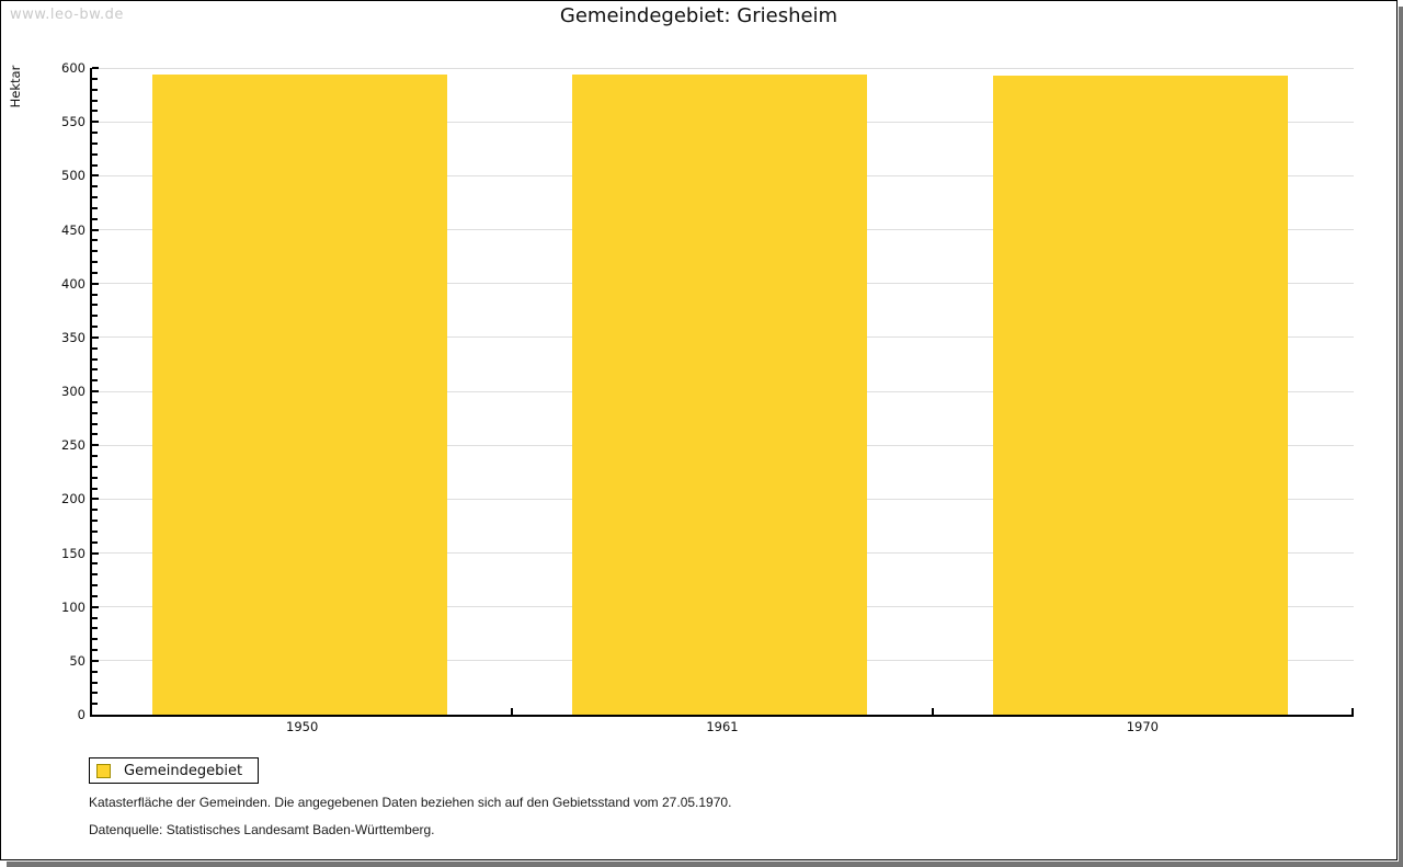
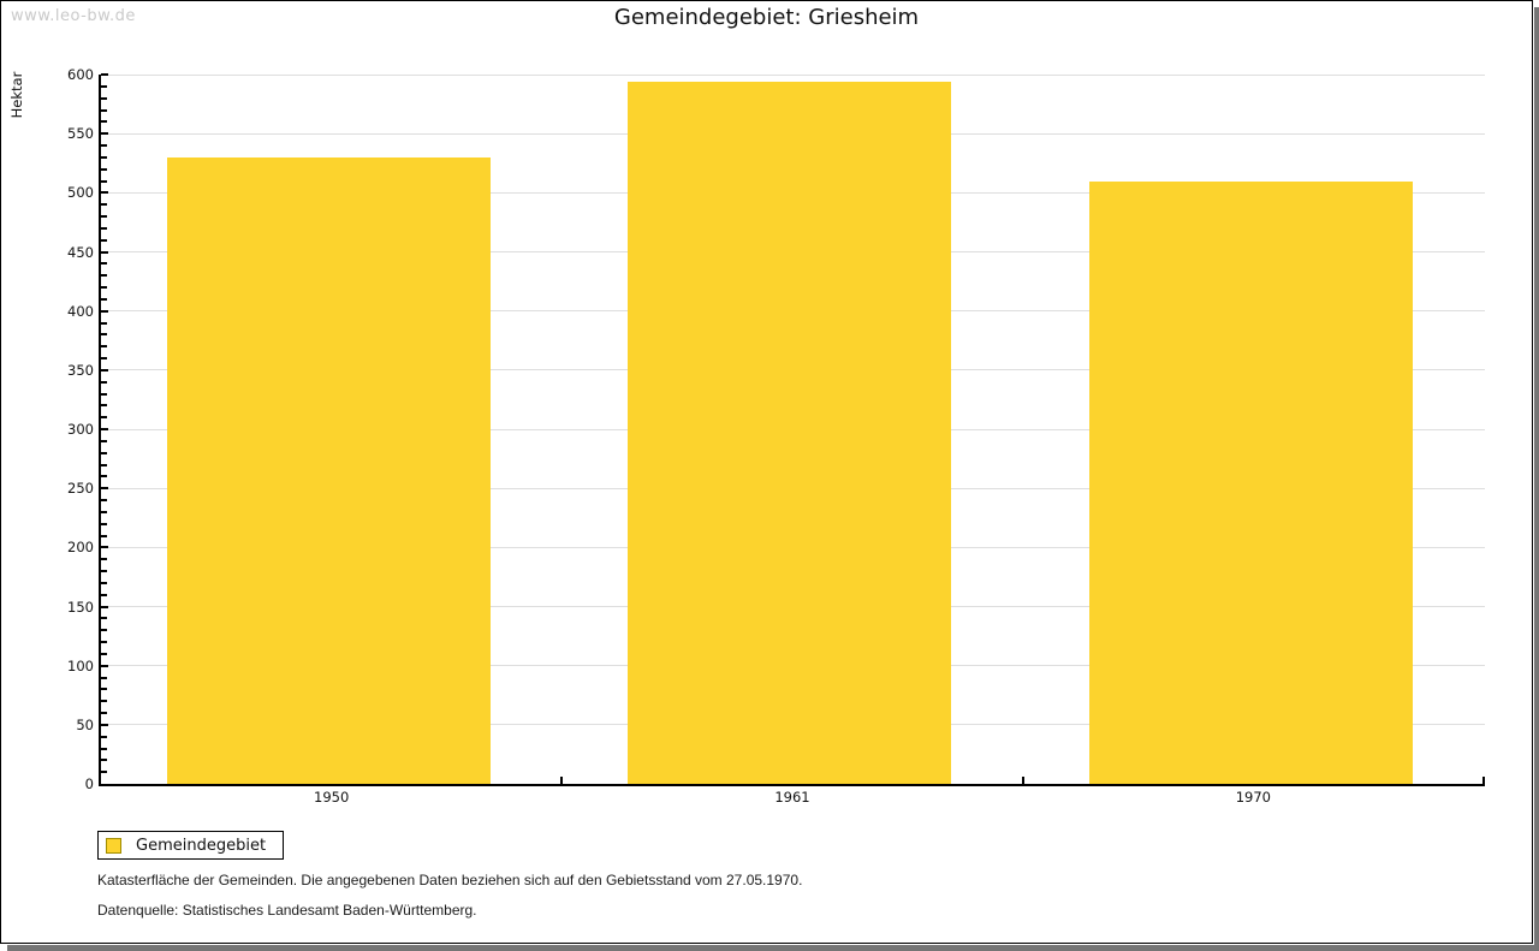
1950: 590 -> 530
1970: 590 -> 510
